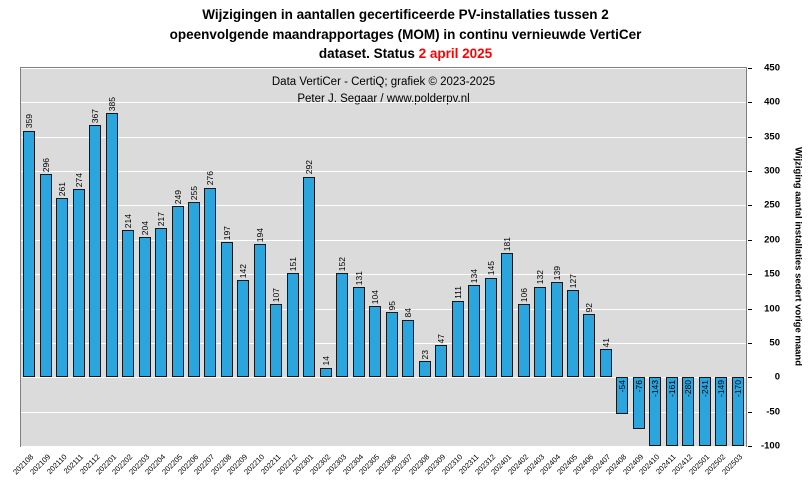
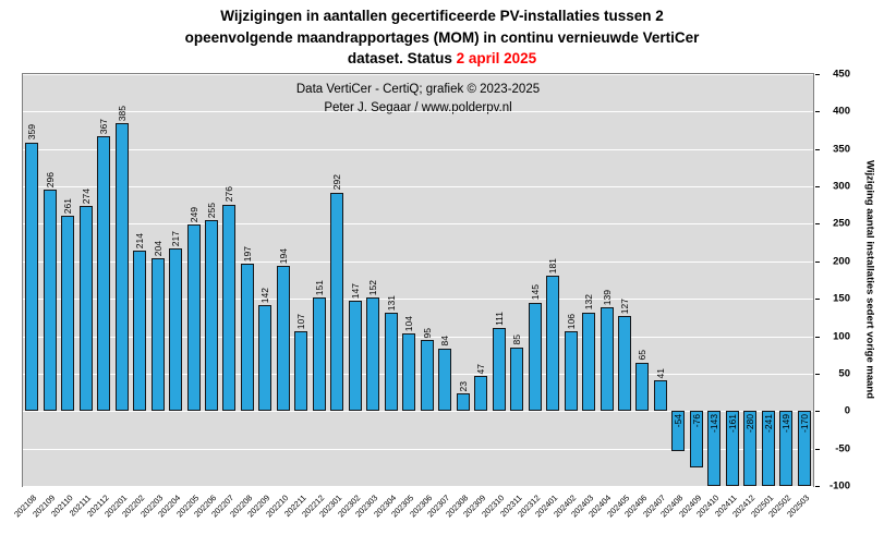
202302: 14 -> 147
202311: 134 -> 85
202406: 92 -> 65
